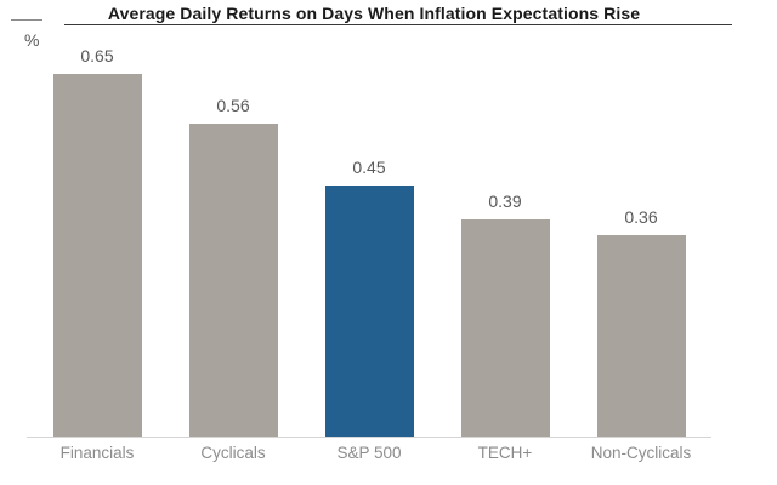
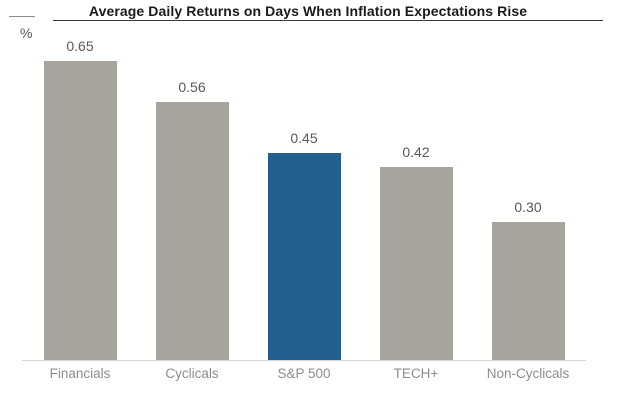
TECH+: 0.39 -> 0.42
Non-Cyclicals: 0.36 -> 0.30
